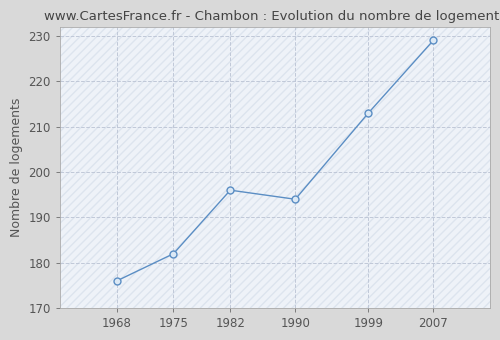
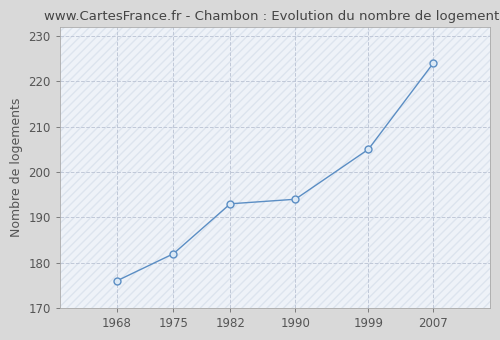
1982: 196 -> 193
1999: 213 -> 205
2007: 229 -> 224
